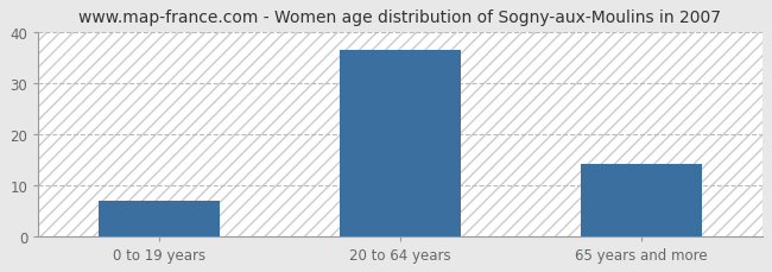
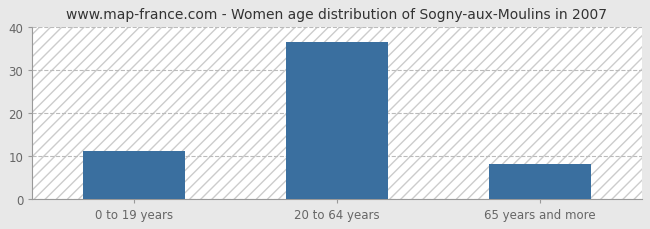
0 to 19 years: 7.0 -> 11.0
65 years and more: 14.0 -> 8.0
